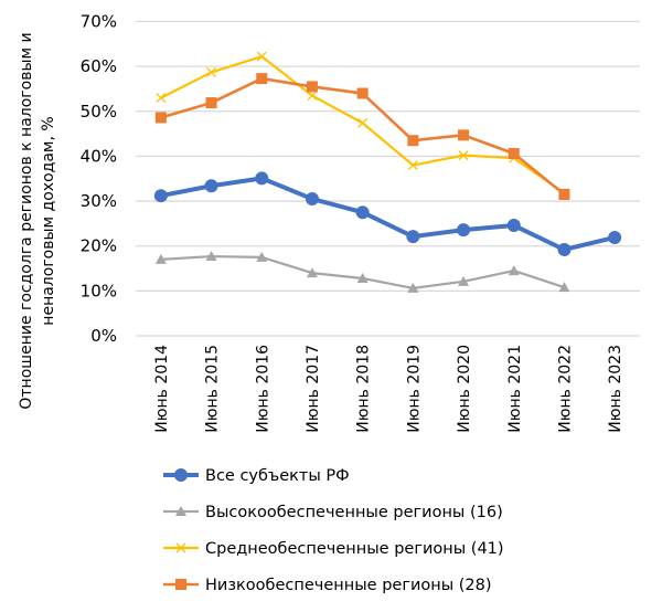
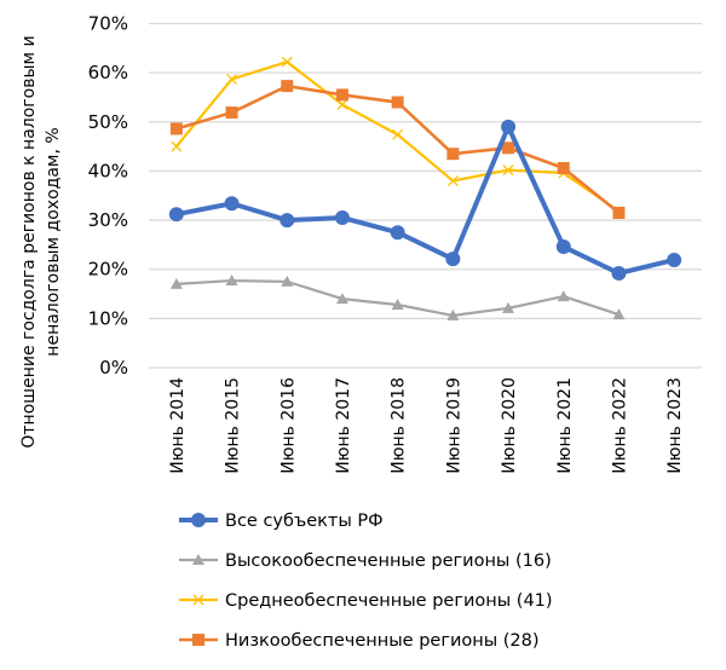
Среднеобеспеченные регионы (41)/Июнь 2014: 53% -> 45%
Все субъекты РФ/Июнь 2016: 35% -> 30%
Все субъекты РФ/Июнь 2020: 24% -> 49%
